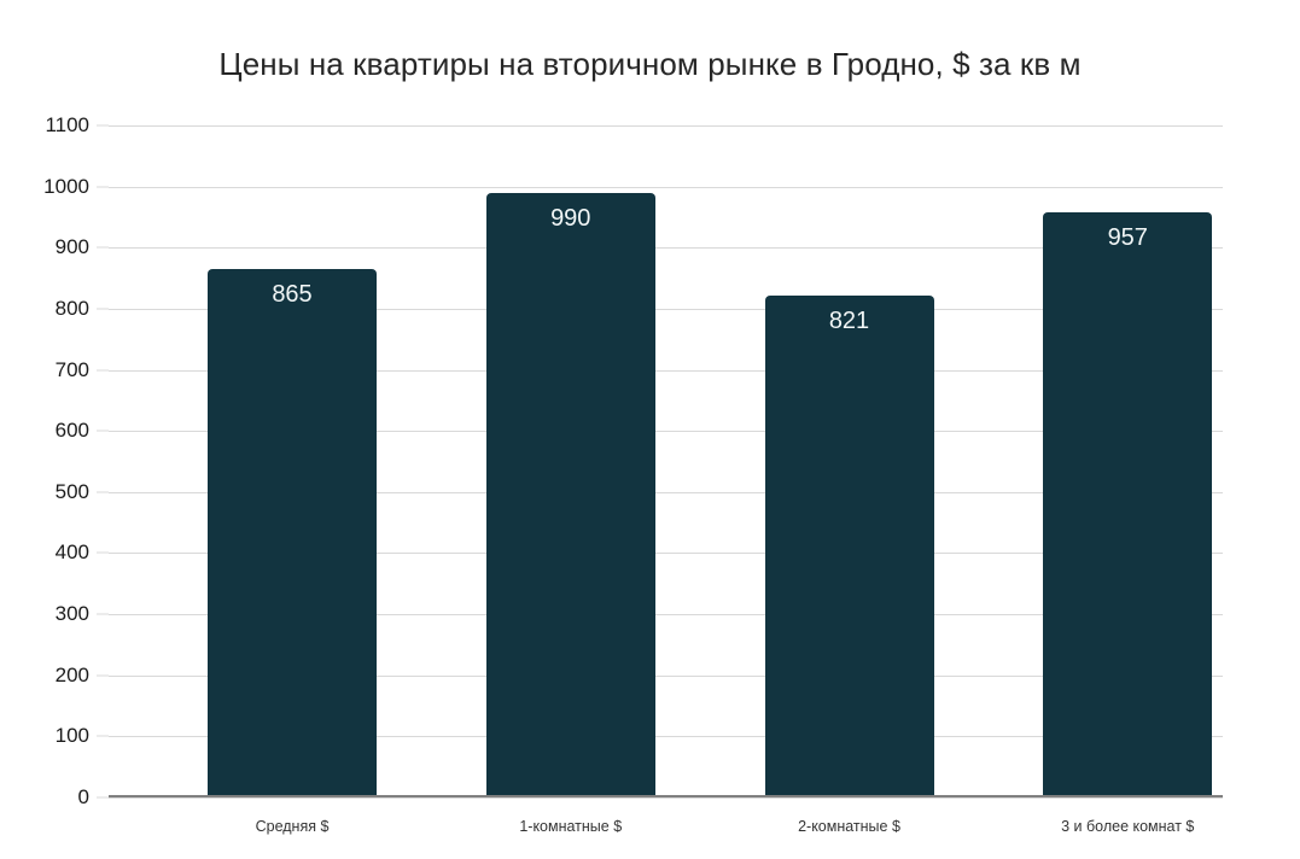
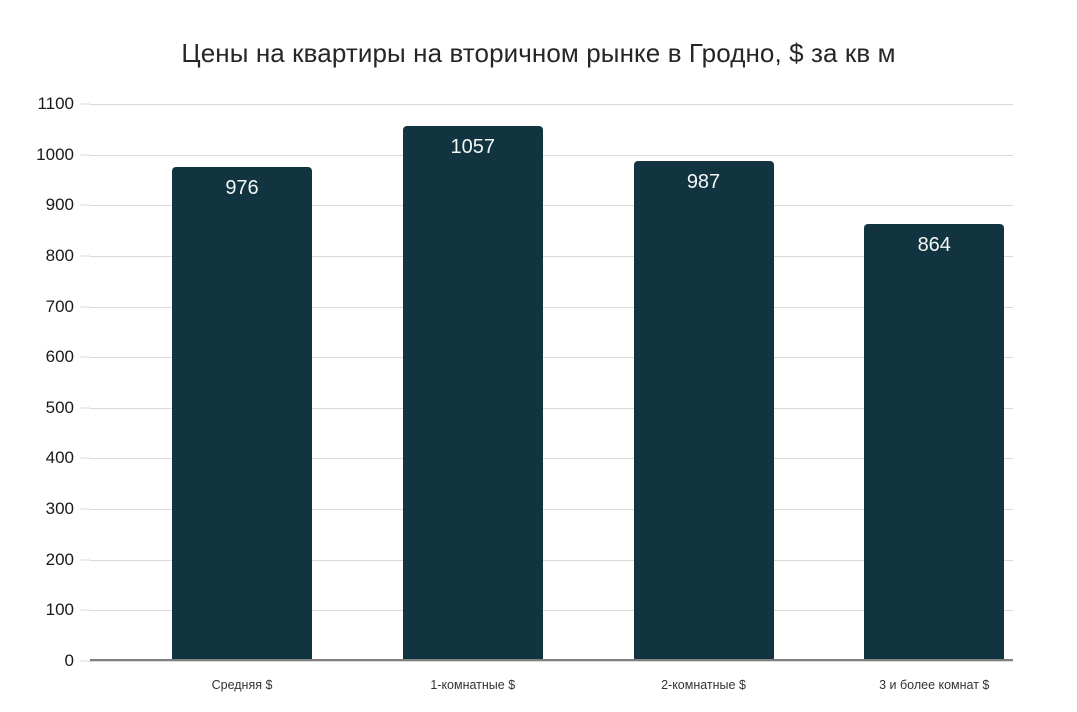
Средняя $: 865 -> 976
1-комнатные $: 990 -> 1057
2-комнатные $: 821 -> 987
3 и более комнат $: 957 -> 864
